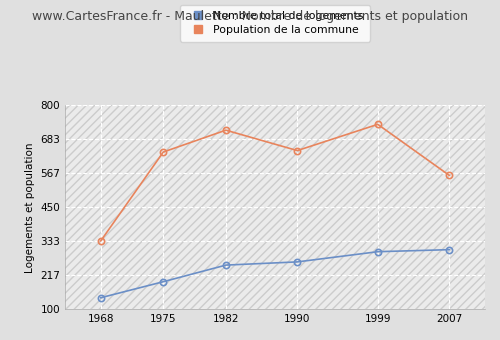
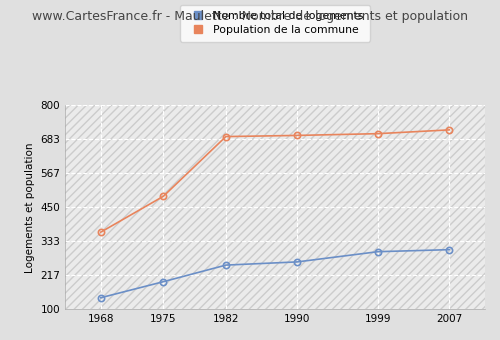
Population de la commune/1968: 335 -> 365
Population de la commune/1975: 640 -> 488
Population de la commune/1982: 715 -> 693
Population de la commune/1990: 645 -> 697
Population de la commune/1999: 735 -> 703
Population de la commune/2007: 560 -> 716
